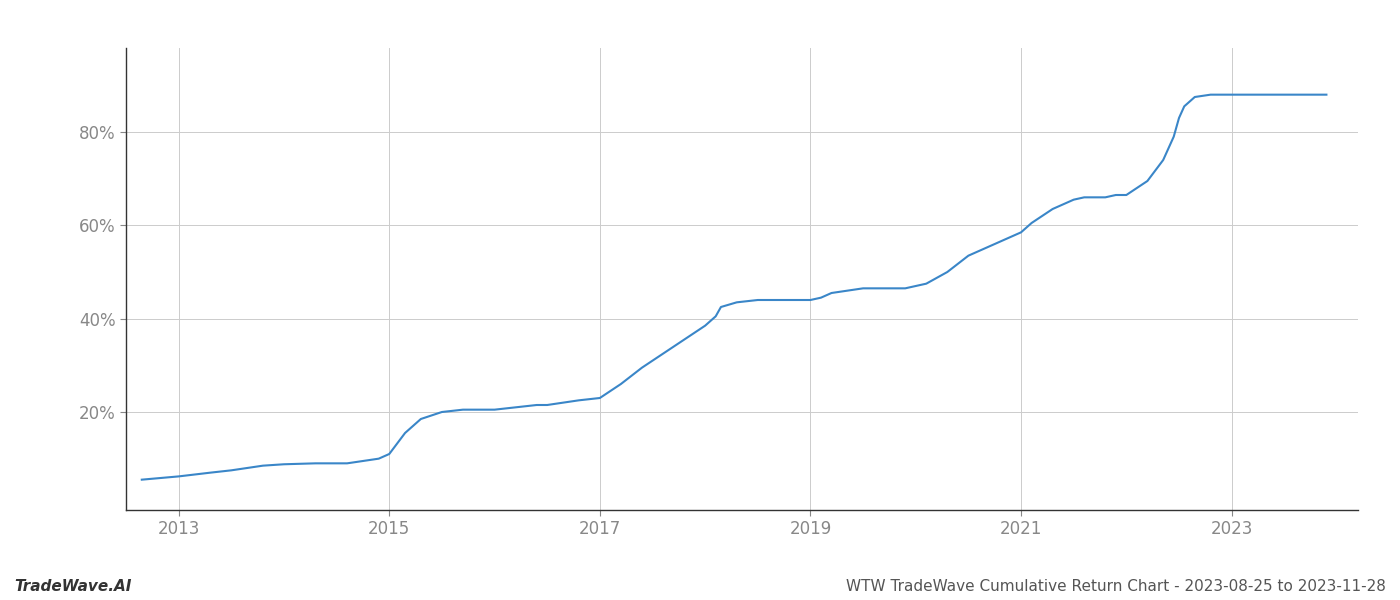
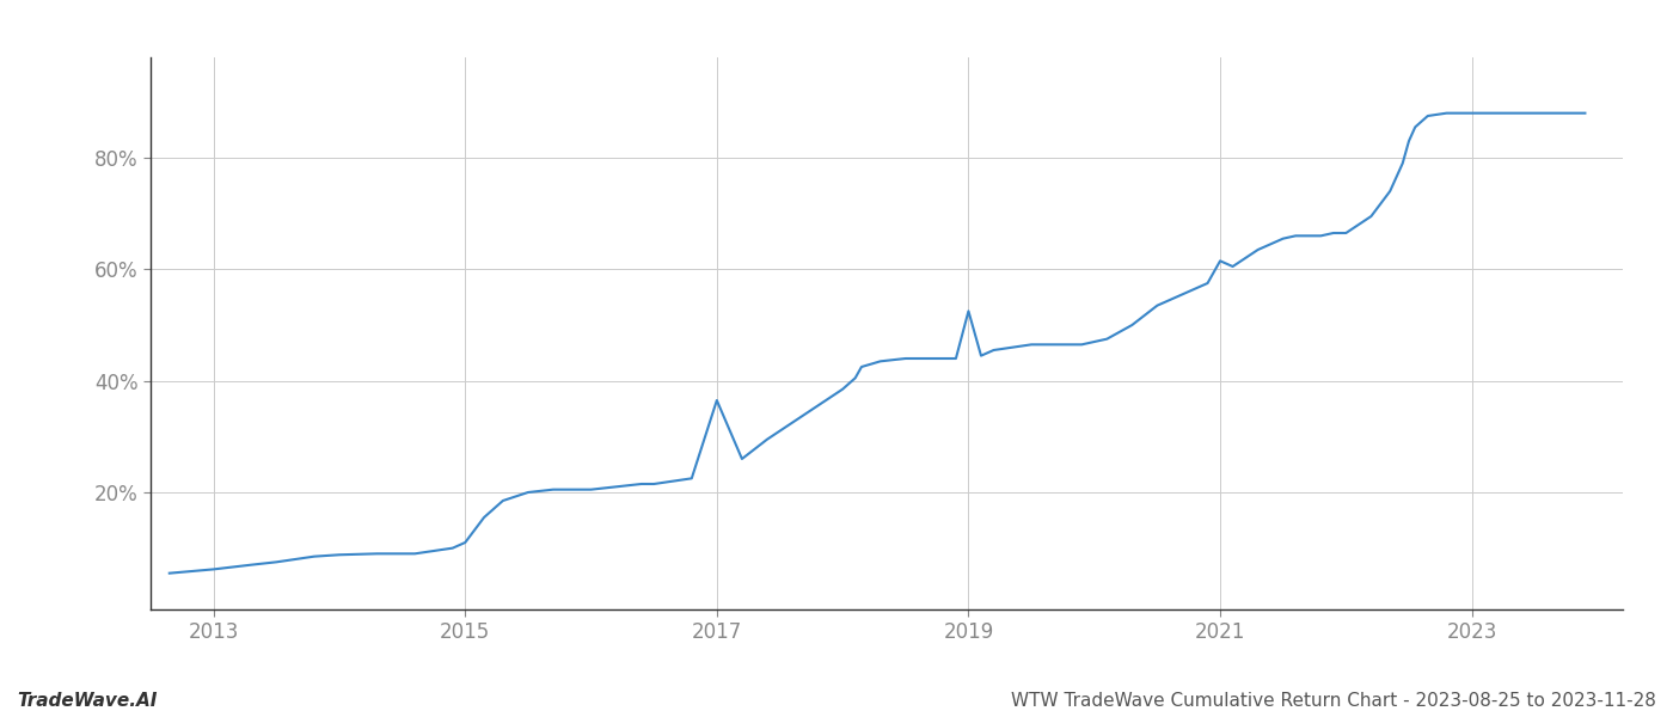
2017: 23.0% -> 36.5%
2019: 44.0% -> 52.5%
2021: 58.5% -> 61.5%
